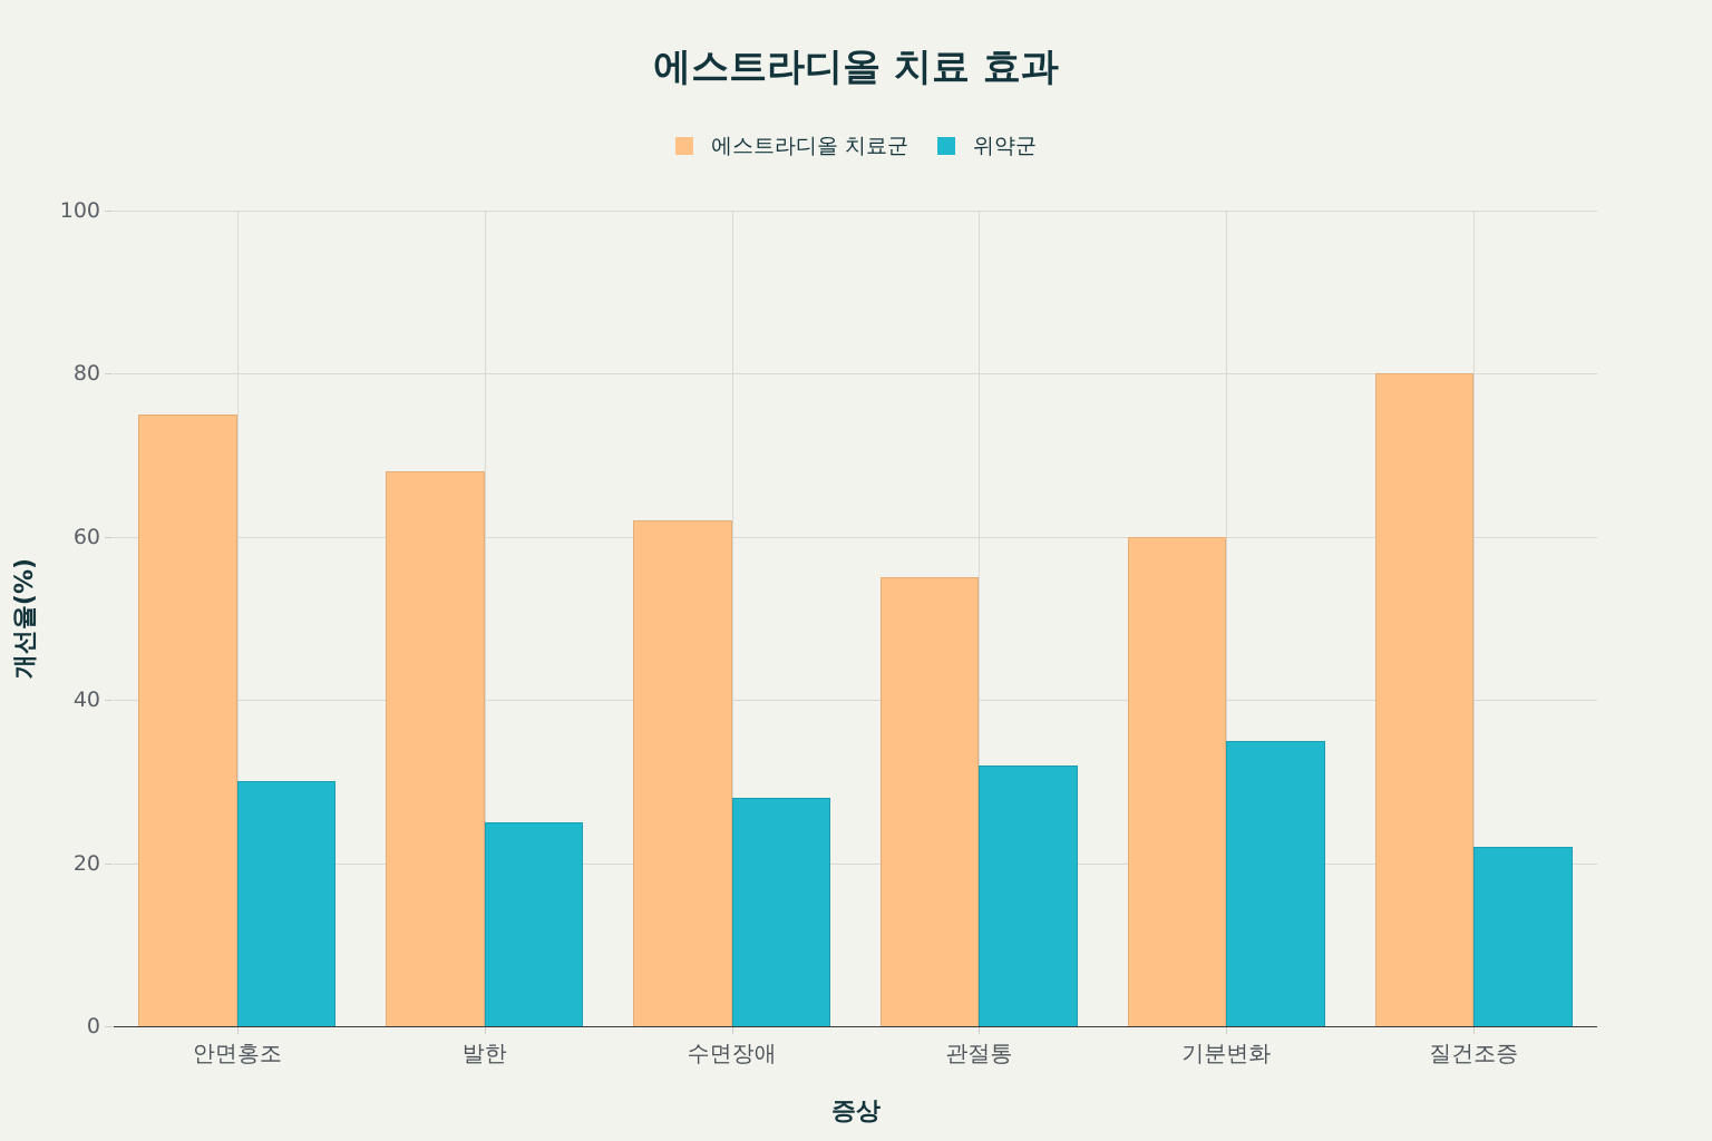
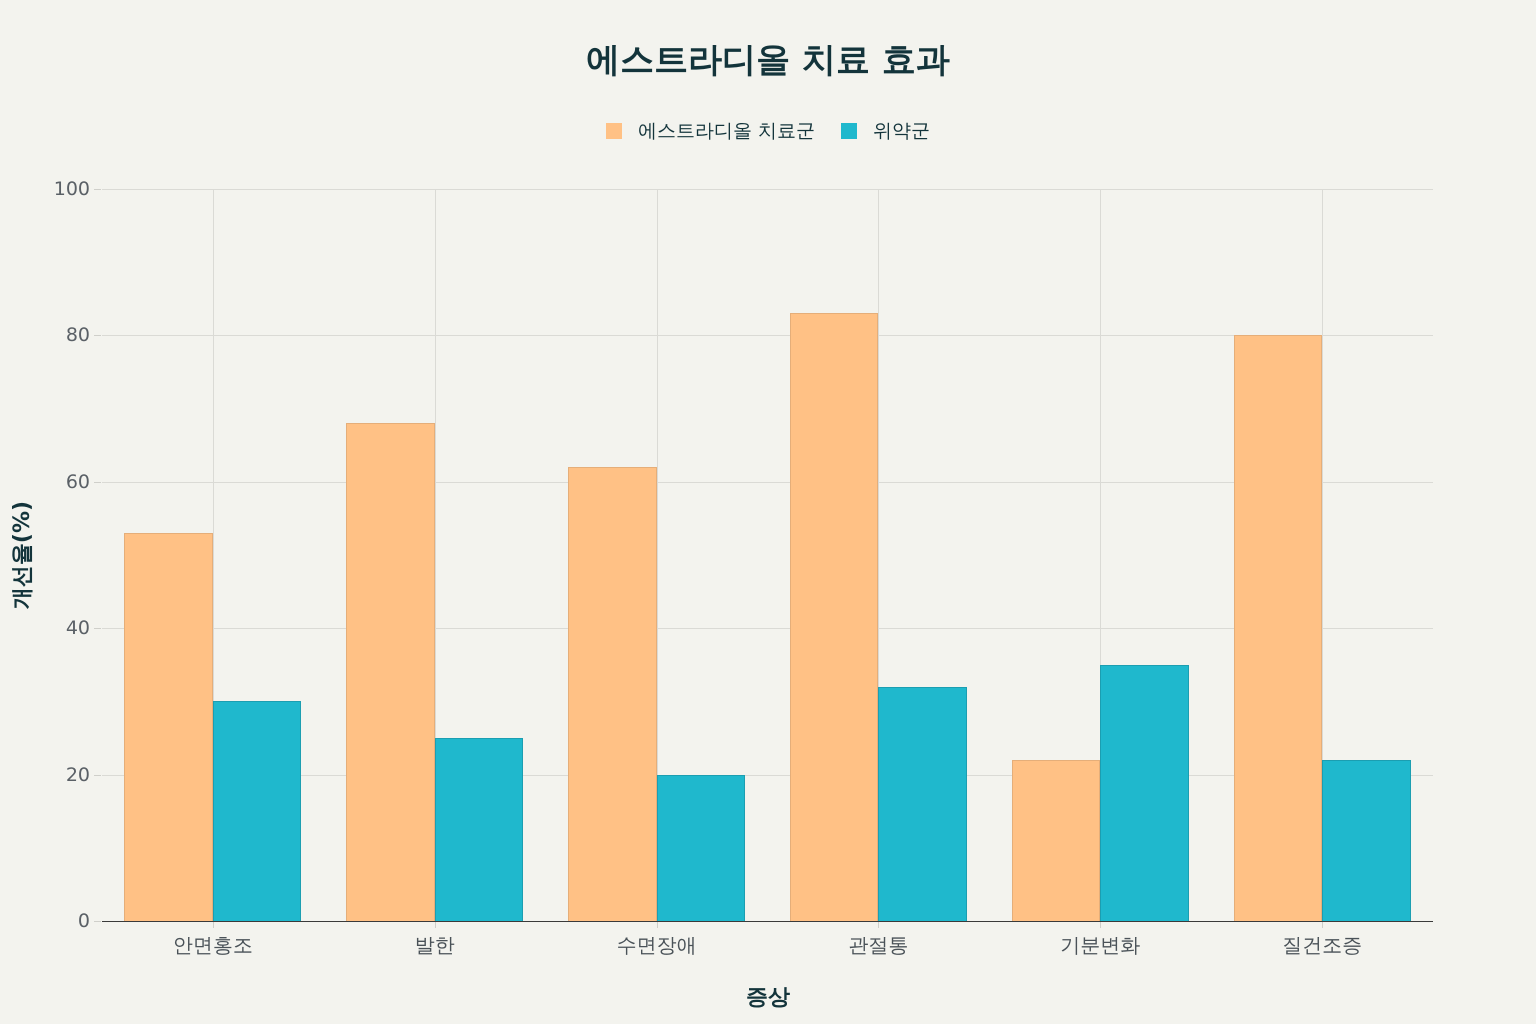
에스트라디올 치료군/안면홍조: 75 -> 53
위약군/수면장애: 28 -> 20
에스트라디올 치료군/관절통: 55 -> 83
에스트라디올 치료군/기분변화: 60 -> 22
